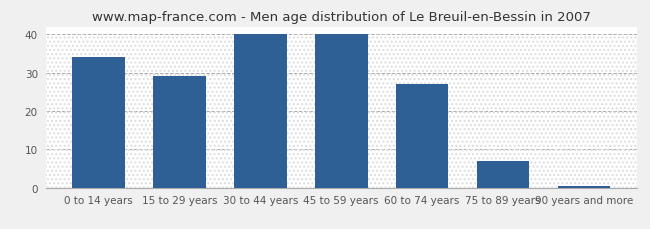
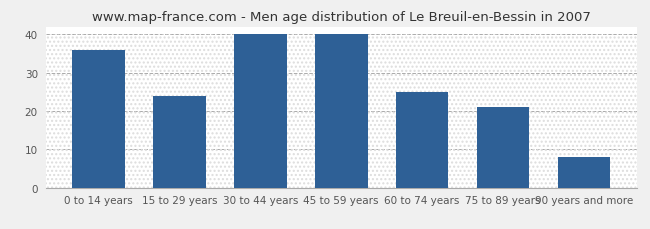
0 to 14 years: 34.0 -> 36.0
15 to 29 years: 29.0 -> 24.0
60 to 74 years: 27.0 -> 25.0
75 to 89 years: 7.0 -> 21.0
90 years and more: 0.5 -> 8.0
